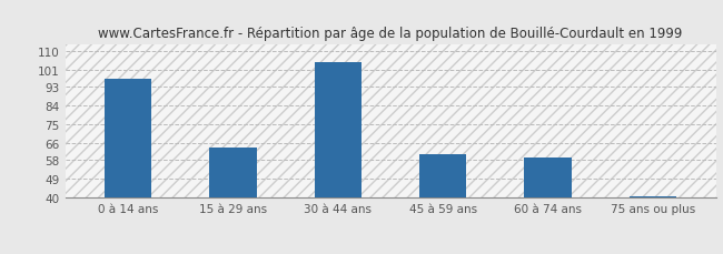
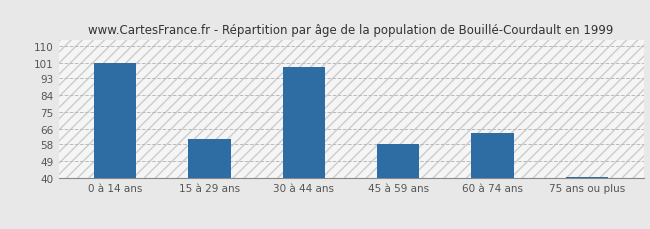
0 à 14 ans: 97 -> 101
15 à 29 ans: 64 -> 61
30 à 44 ans: 105 -> 99
45 à 59 ans: 61 -> 58
60 à 74 ans: 59 -> 64
